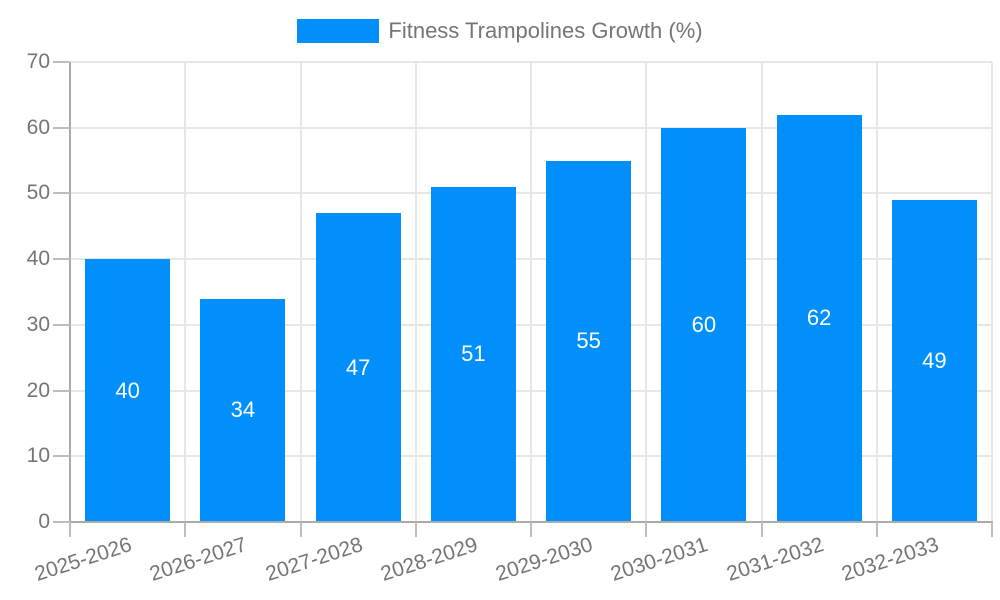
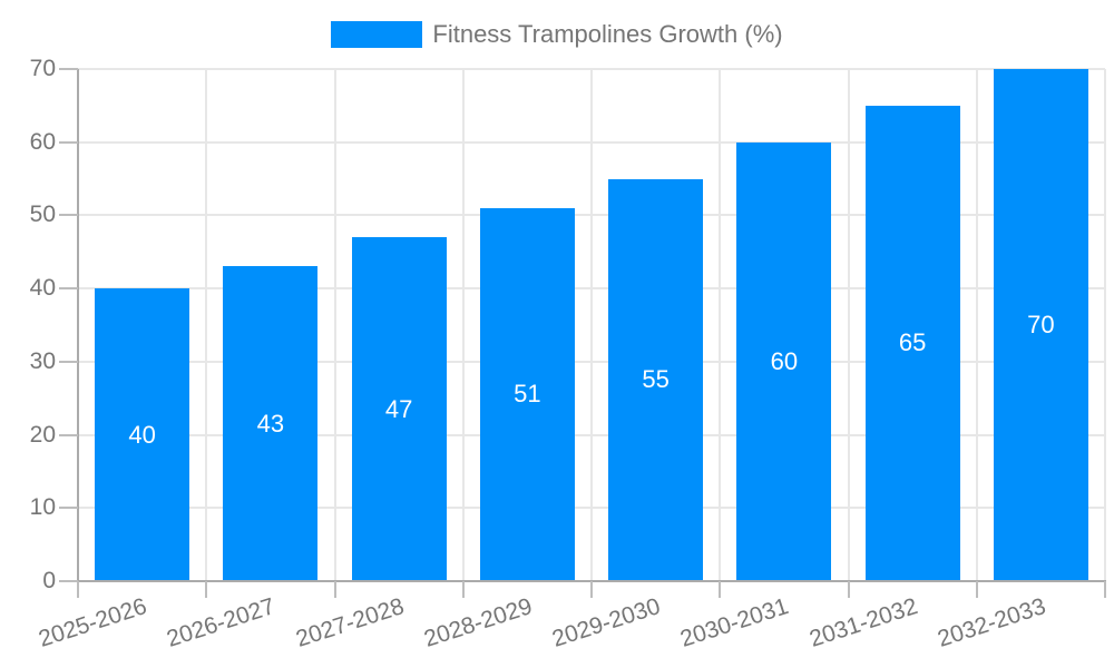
2026-2027: 34 -> 43
2031-2032: 62 -> 65
2032-2033: 49 -> 70
